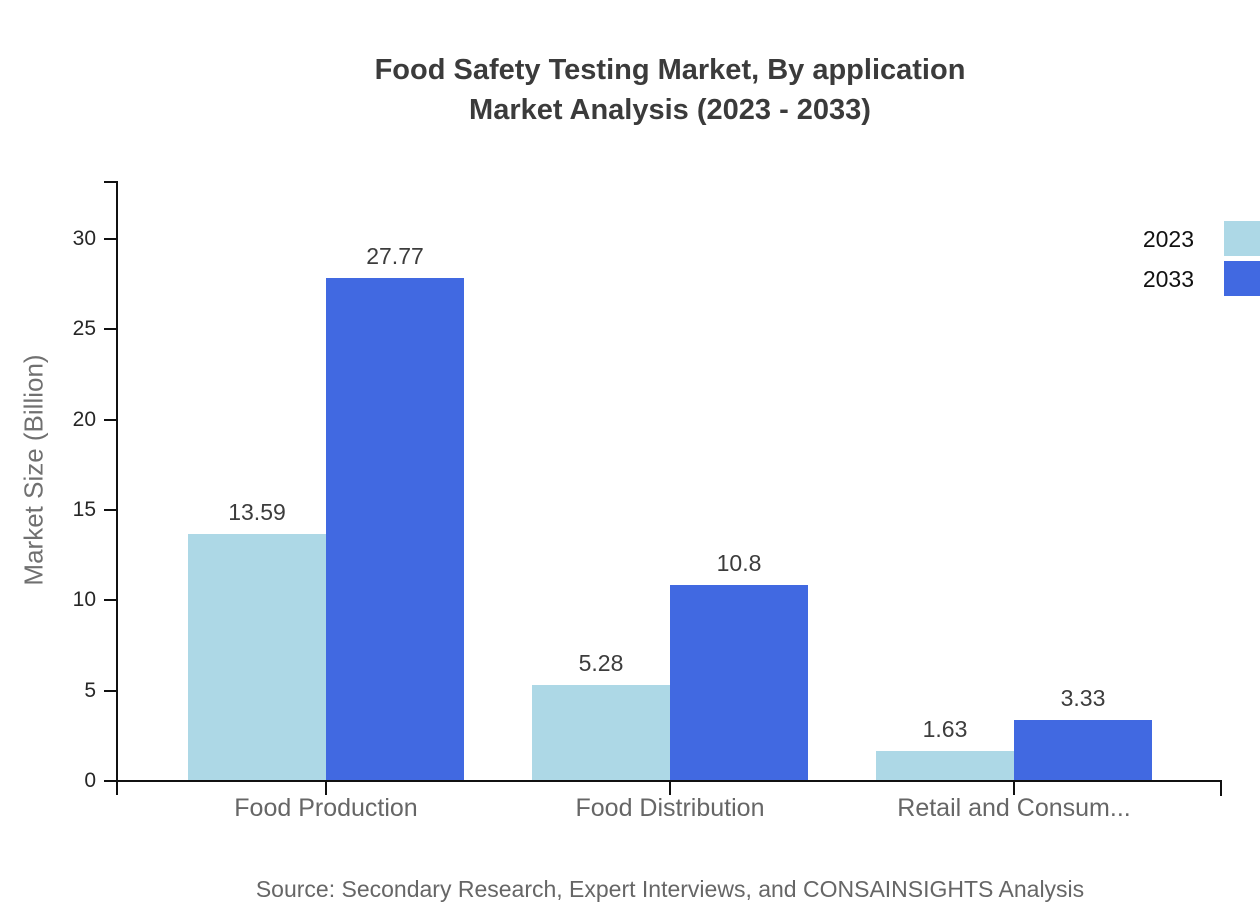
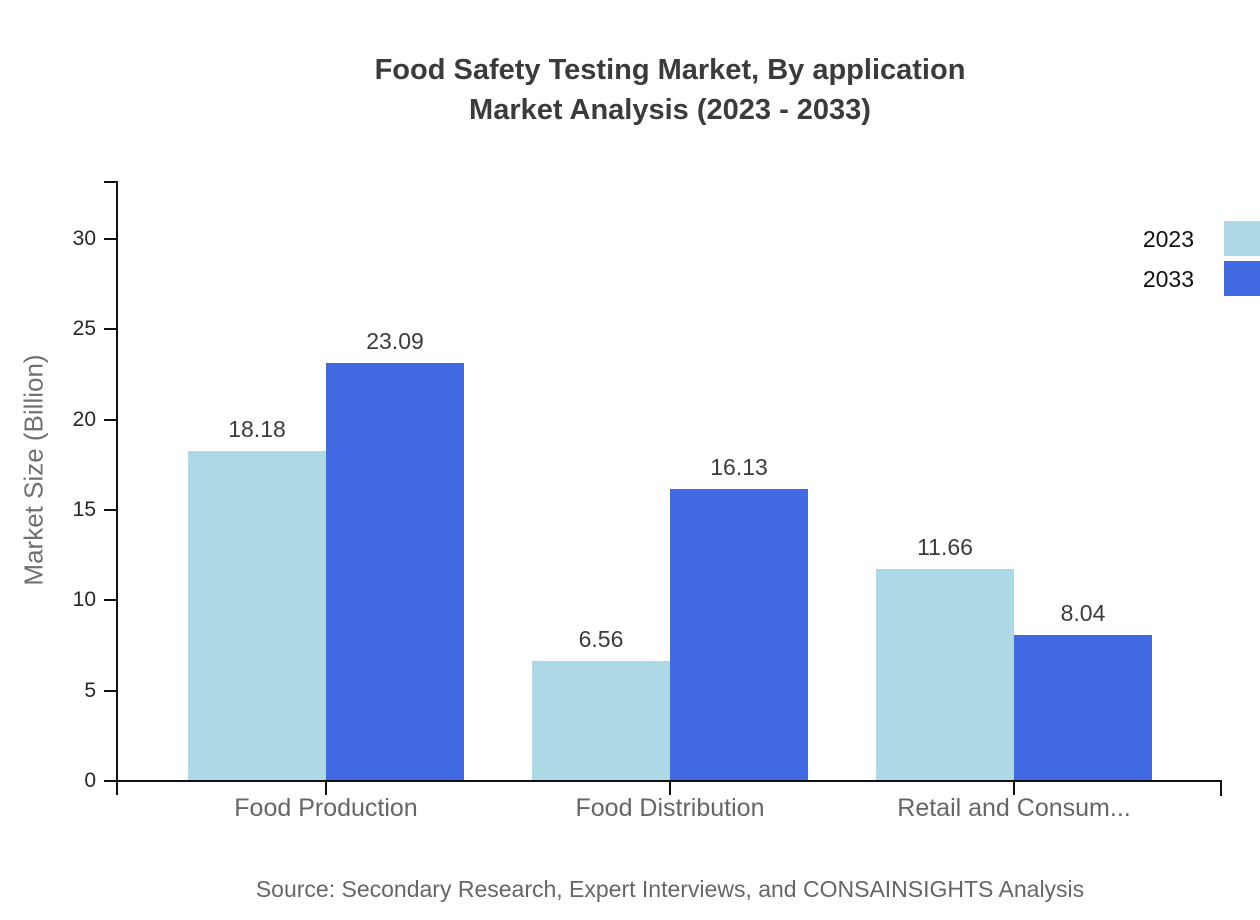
2023/Food Production: 13.59 -> 18.18
2033/Food Production: 27.77 -> 23.09
2023/Food Distribution: 5.28 -> 6.56
2033/Food Distribution: 10.8 -> 16.13
2023/Retail and Consum...: 1.63 -> 11.66
2033/Retail and Consum...: 3.33 -> 8.04
